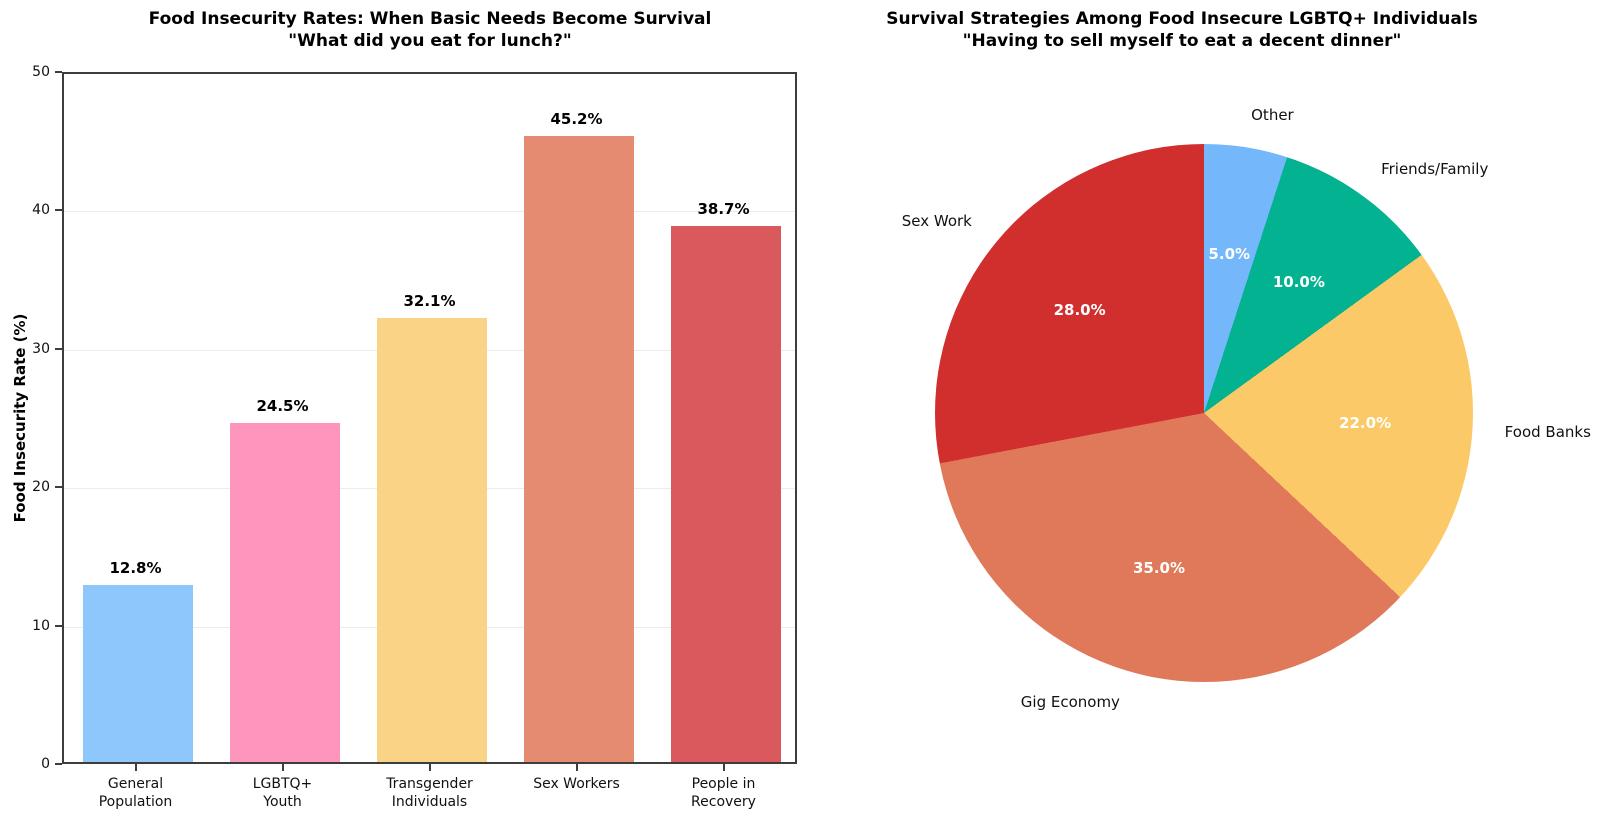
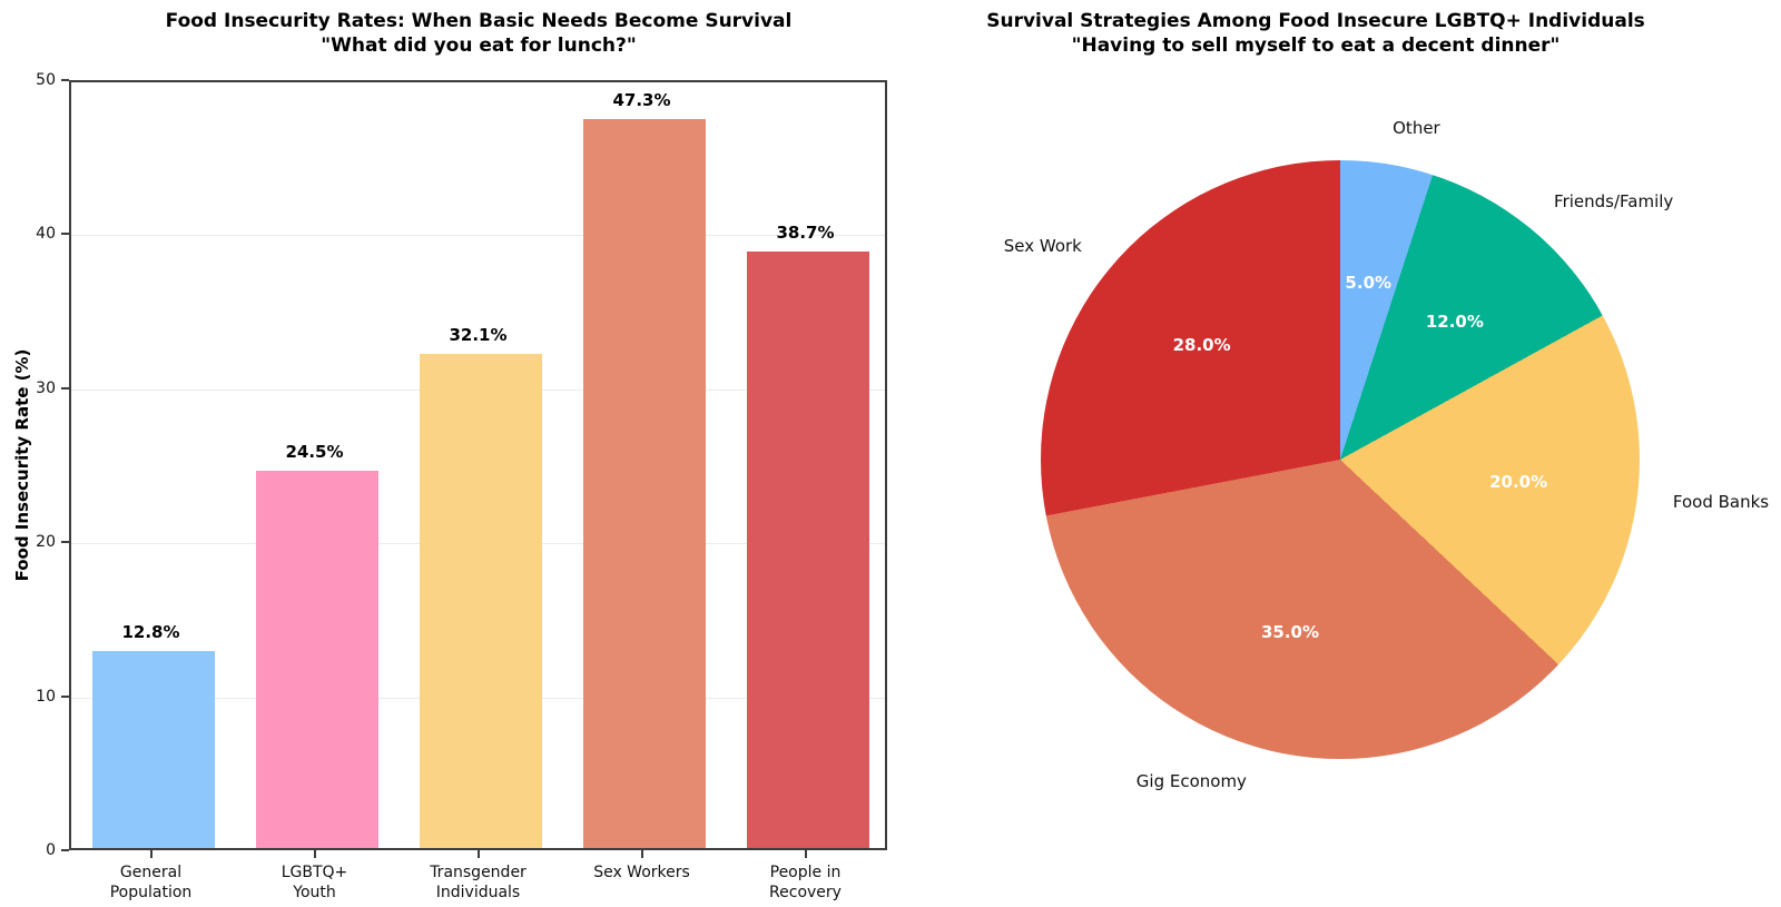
Food Insecurity Rates: When Basic Needs Become Survival/Sex Workers: 45.2% -> 47.3%
Survival Strategies Among Food Insecure LGBTQ+ Individuals/Friends/Family: 10.0% -> 12.0%
Survival Strategies Among Food Insecure LGBTQ+ Individuals/Food Banks: 22.0% -> 20.0%
